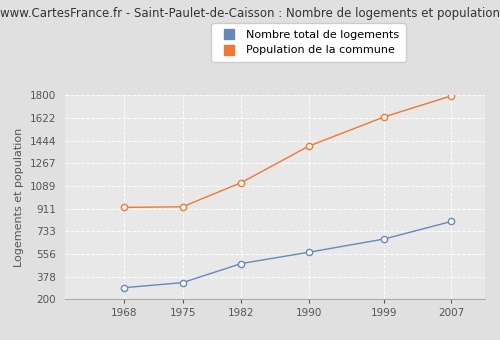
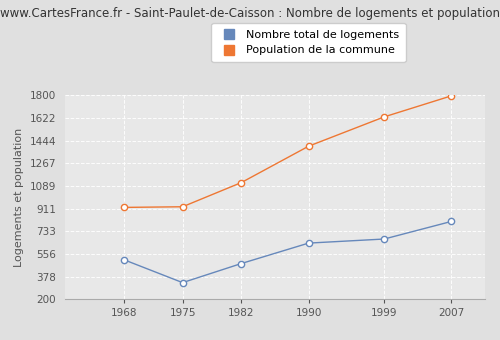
Nombre total de logements/1968: 290 -> 510
Nombre total de logements/1990: 570 -> 640
